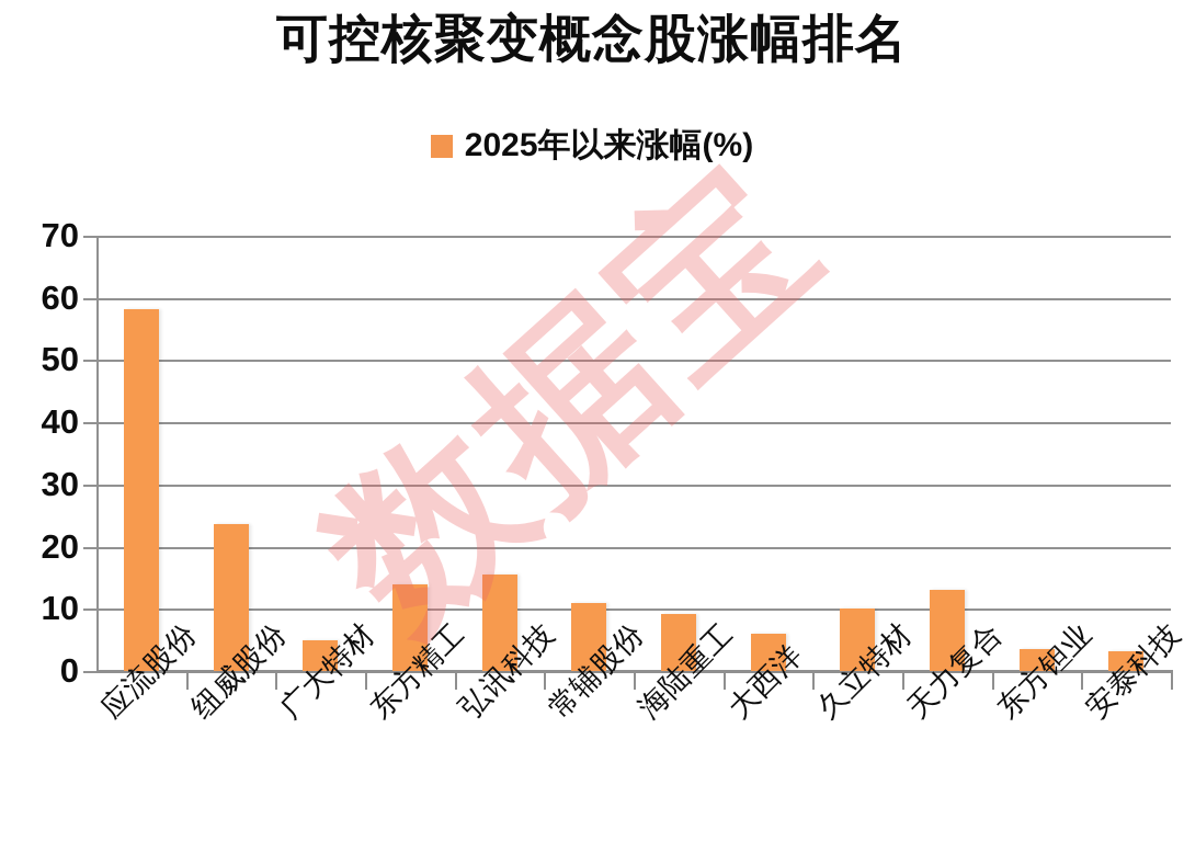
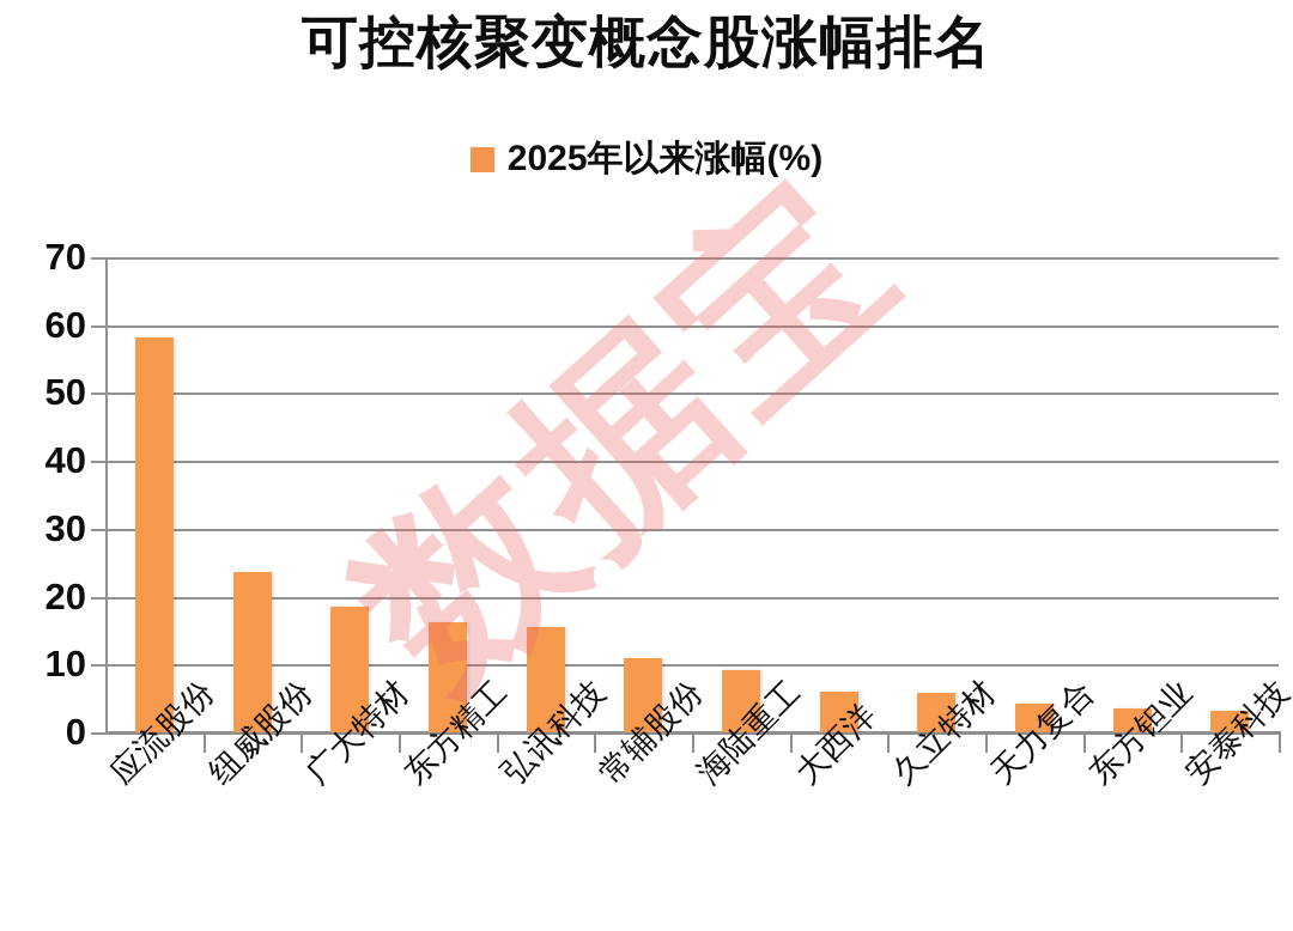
广大特材: 5 -> 19
东方精工: 14 -> 16
久立特材: 10 -> 6
天力复合: 13 -> 4
